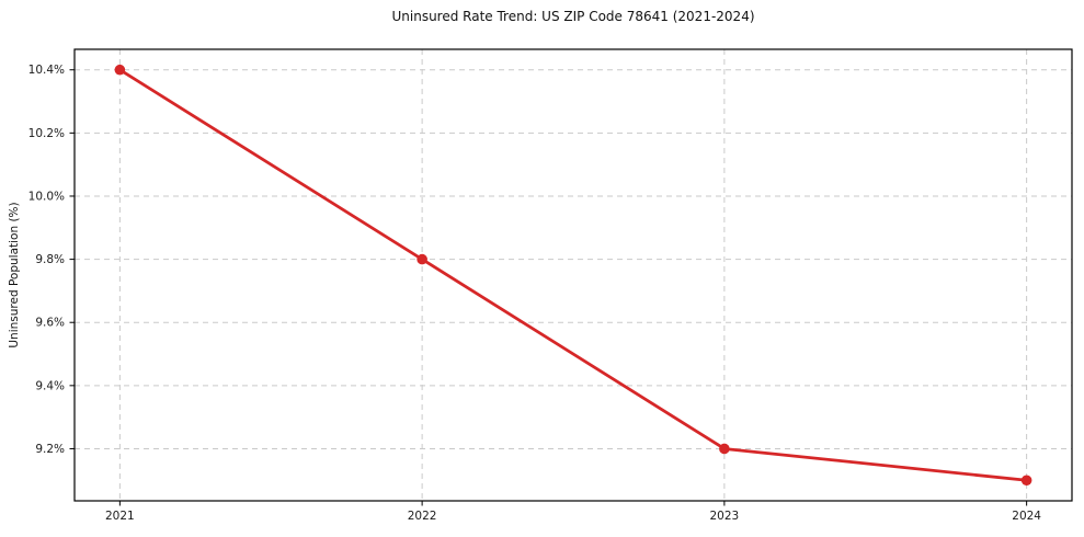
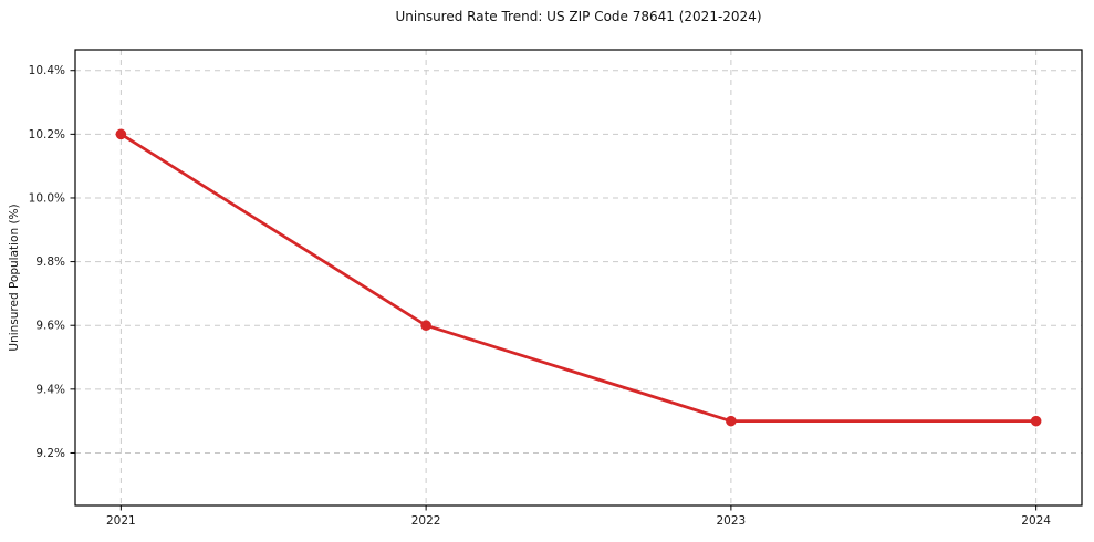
2021: 10.4% -> 10.2%
2022: 9.8% -> 9.6%
2023: 9.2% -> 9.3%
2024: 9.1% -> 9.3%
